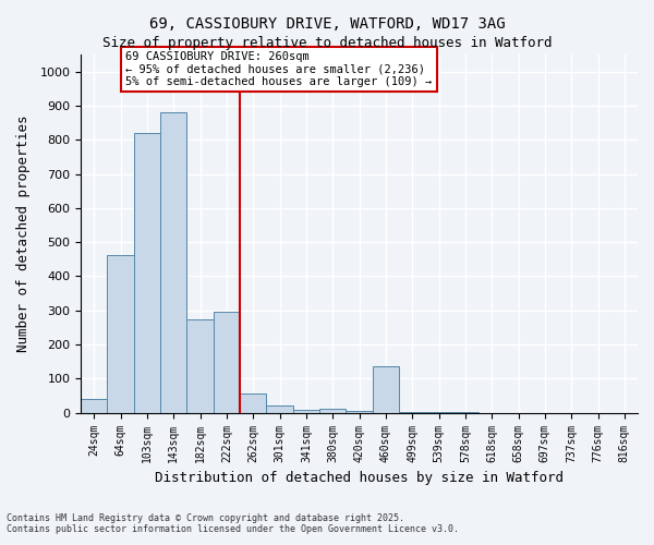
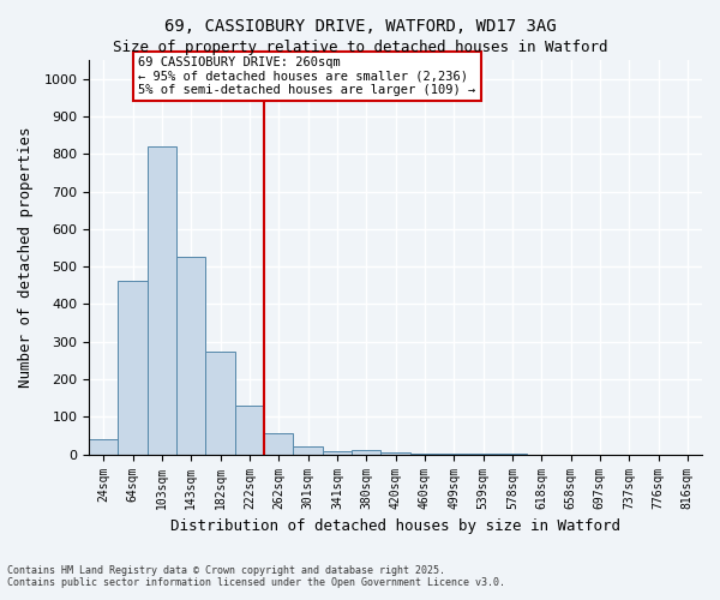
143sqm: 880 -> 525
222sqm: 295 -> 130
460sqm: 135 -> 2
